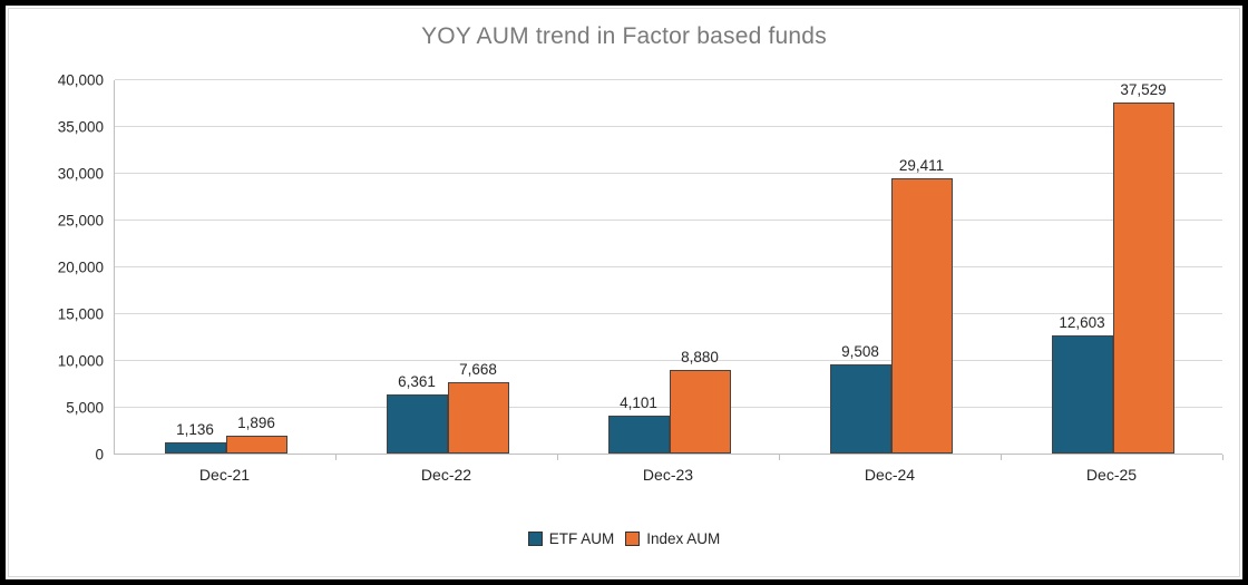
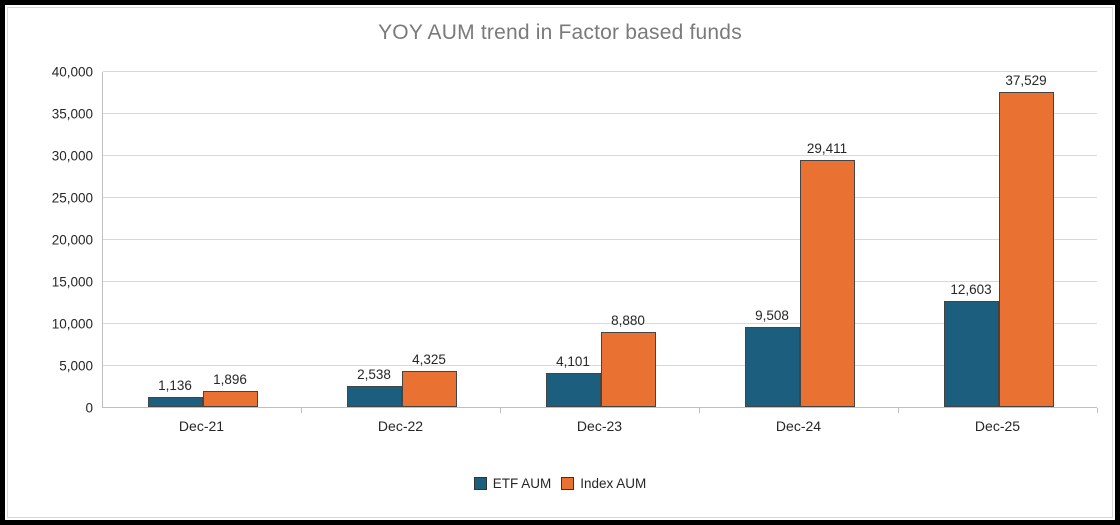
ETF AUM/Dec-22: 6,361 -> 2,538
Index AUM/Dec-22: 7,668 -> 4,325
